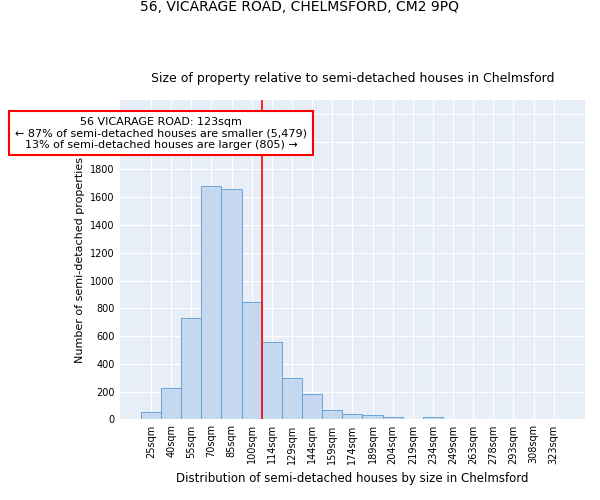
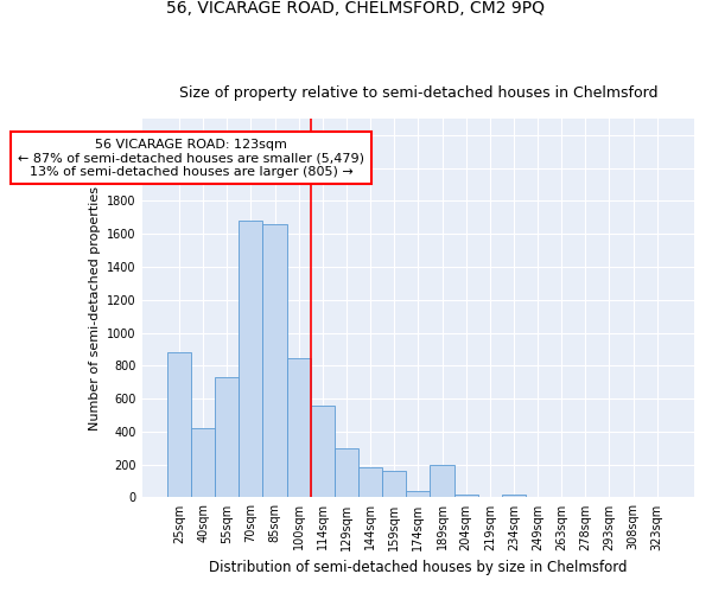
25sqm: 50 -> 880
40sqm: 220 -> 420
159sqm: 60 -> 160
189sqm: 30 -> 200
